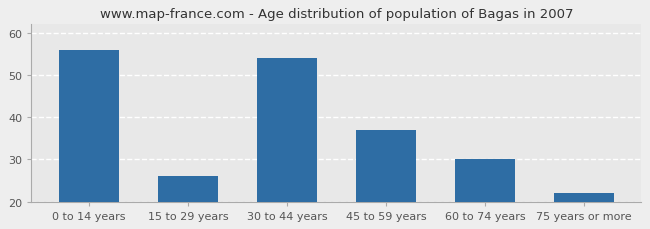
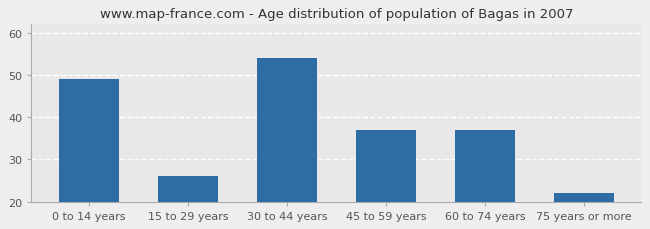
0 to 14 years: 56 -> 49
60 to 74 years: 30 -> 37
